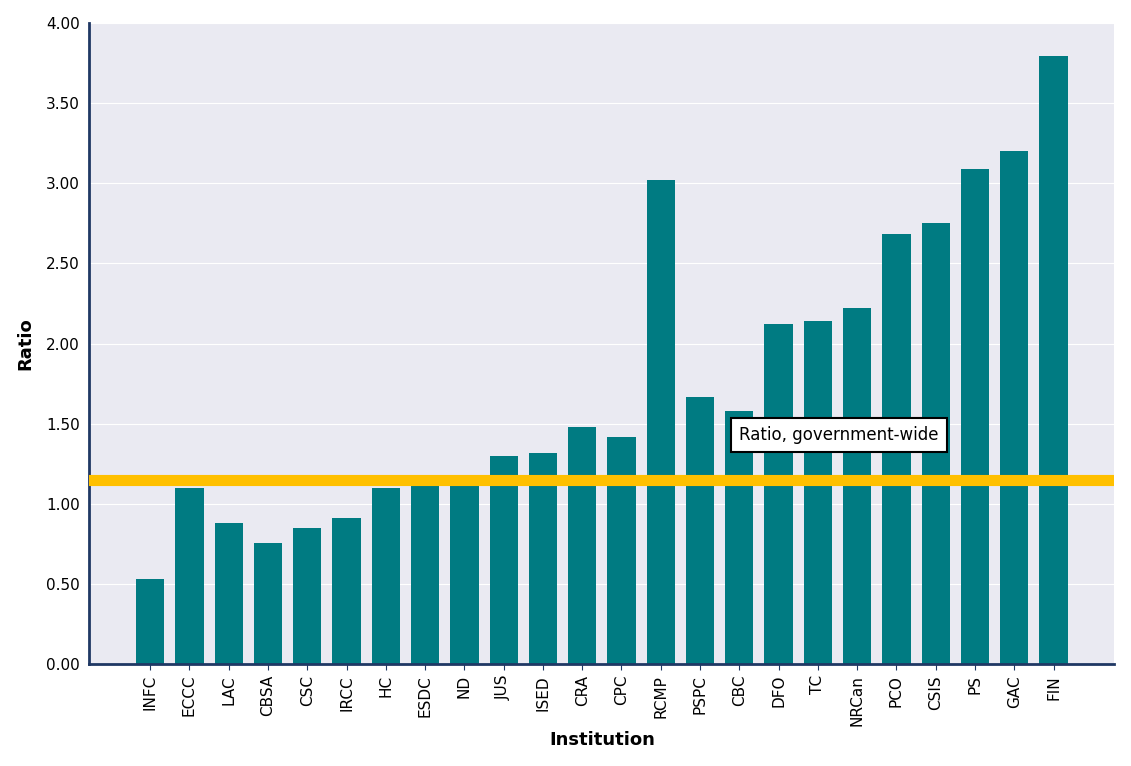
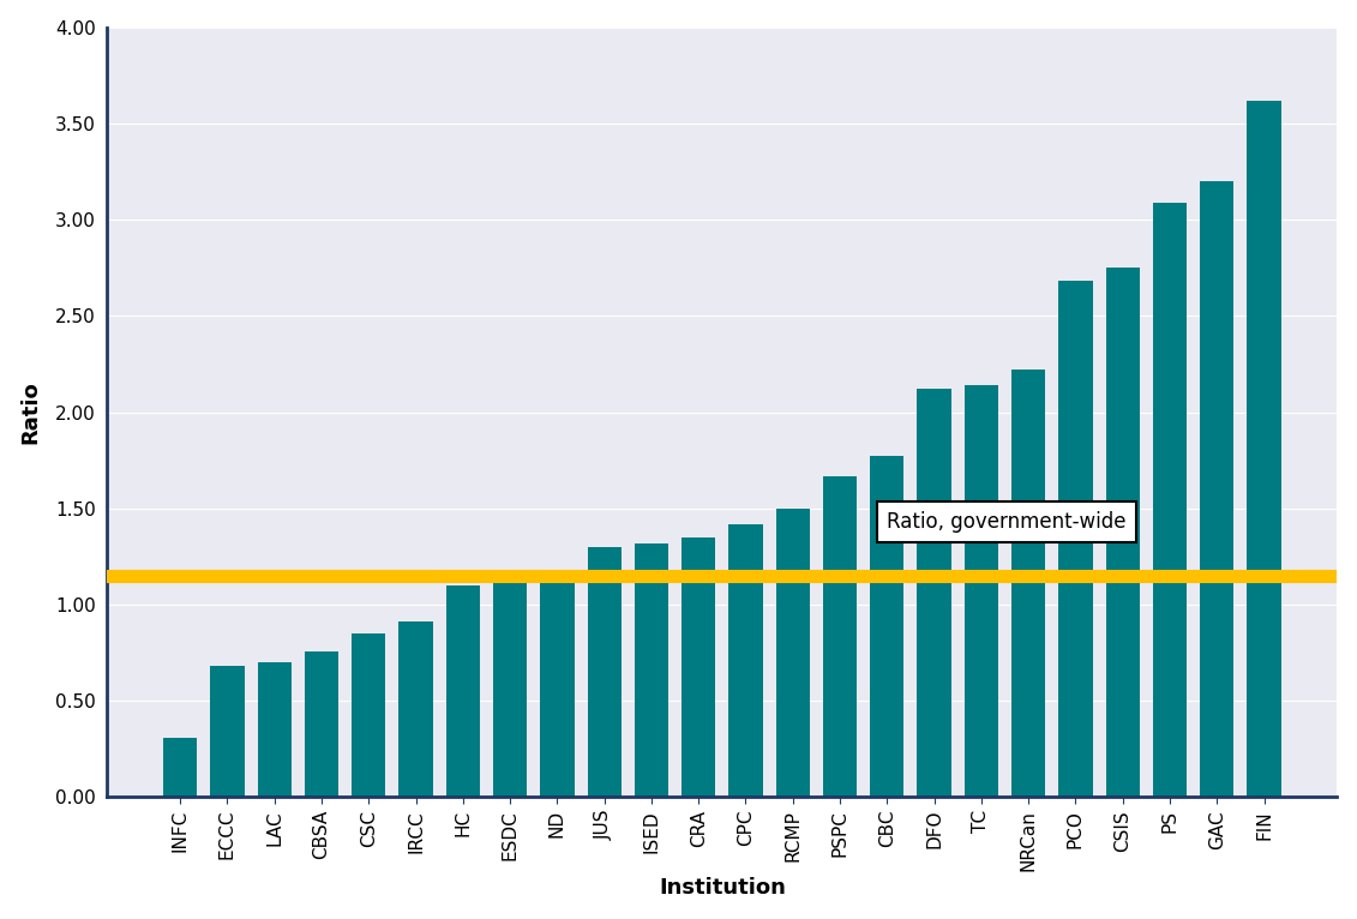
INFC: 0.53 -> 0.31
ECCC: 1.10 -> 0.68
LAC: 0.88 -> 0.70
CRA: 1.48 -> 1.35
RCMP: 3.02 -> 1.50
CBC: 1.58 -> 1.77
FIN: 3.79 -> 3.62
